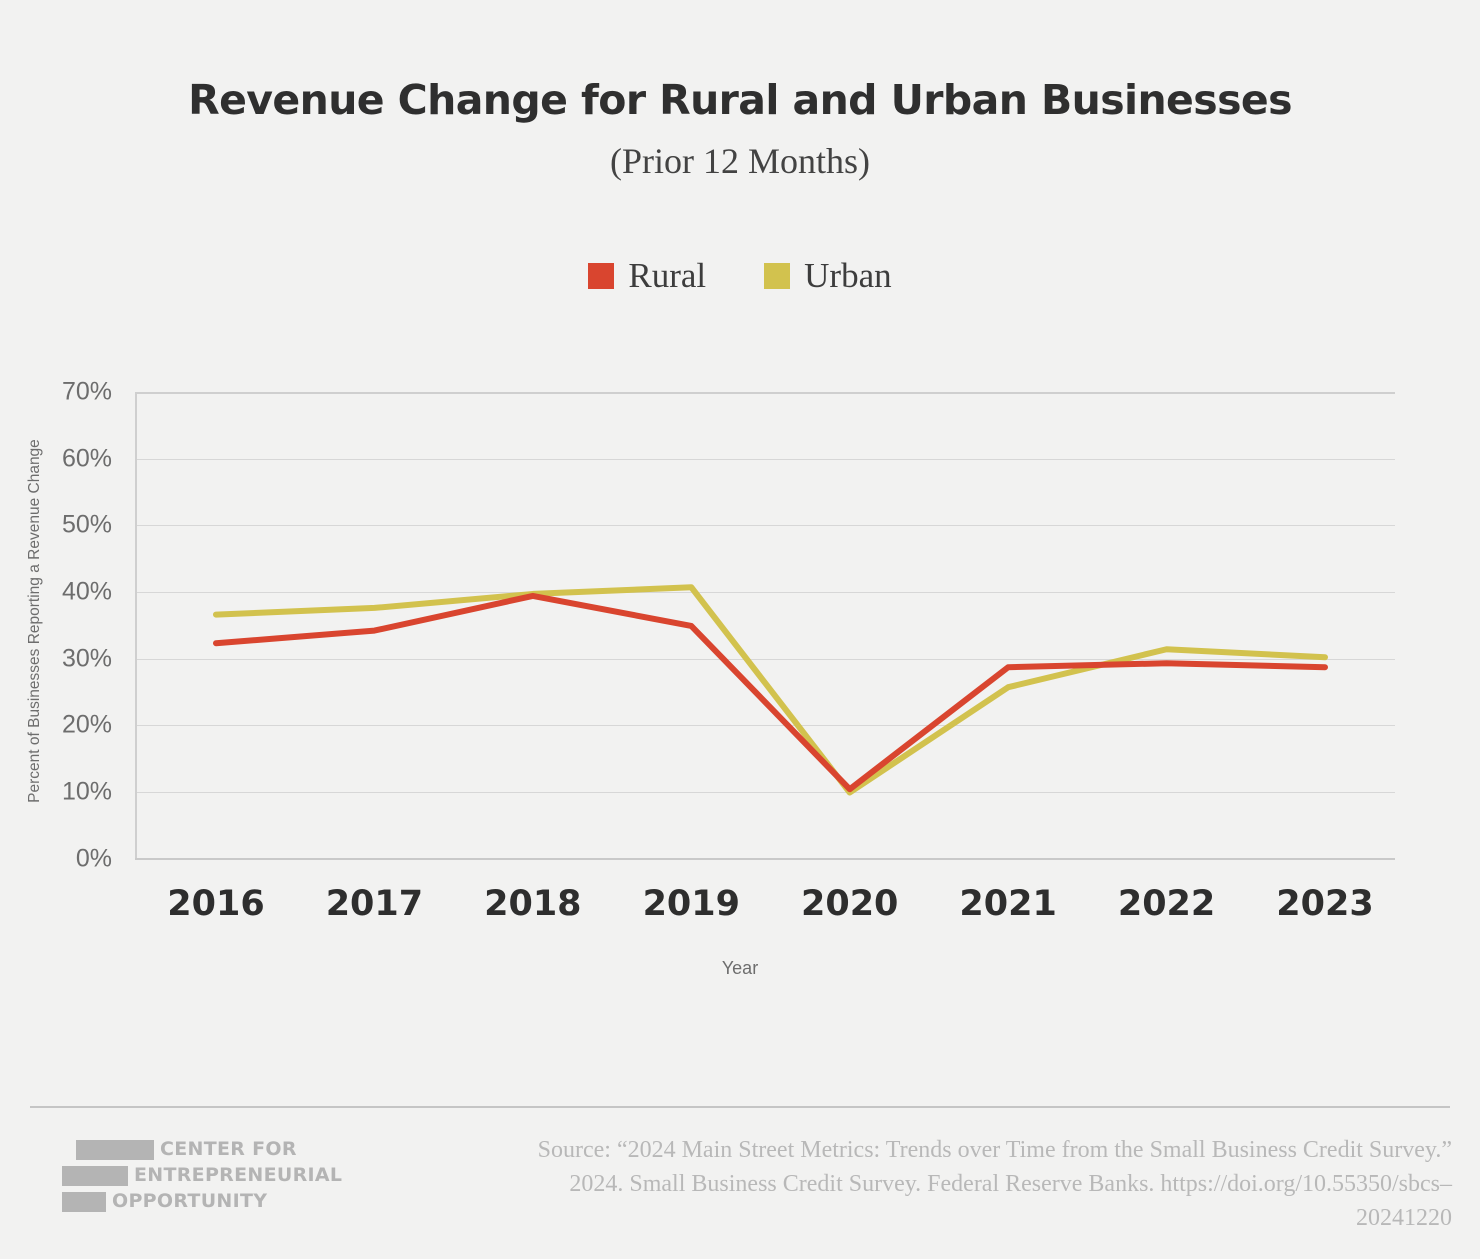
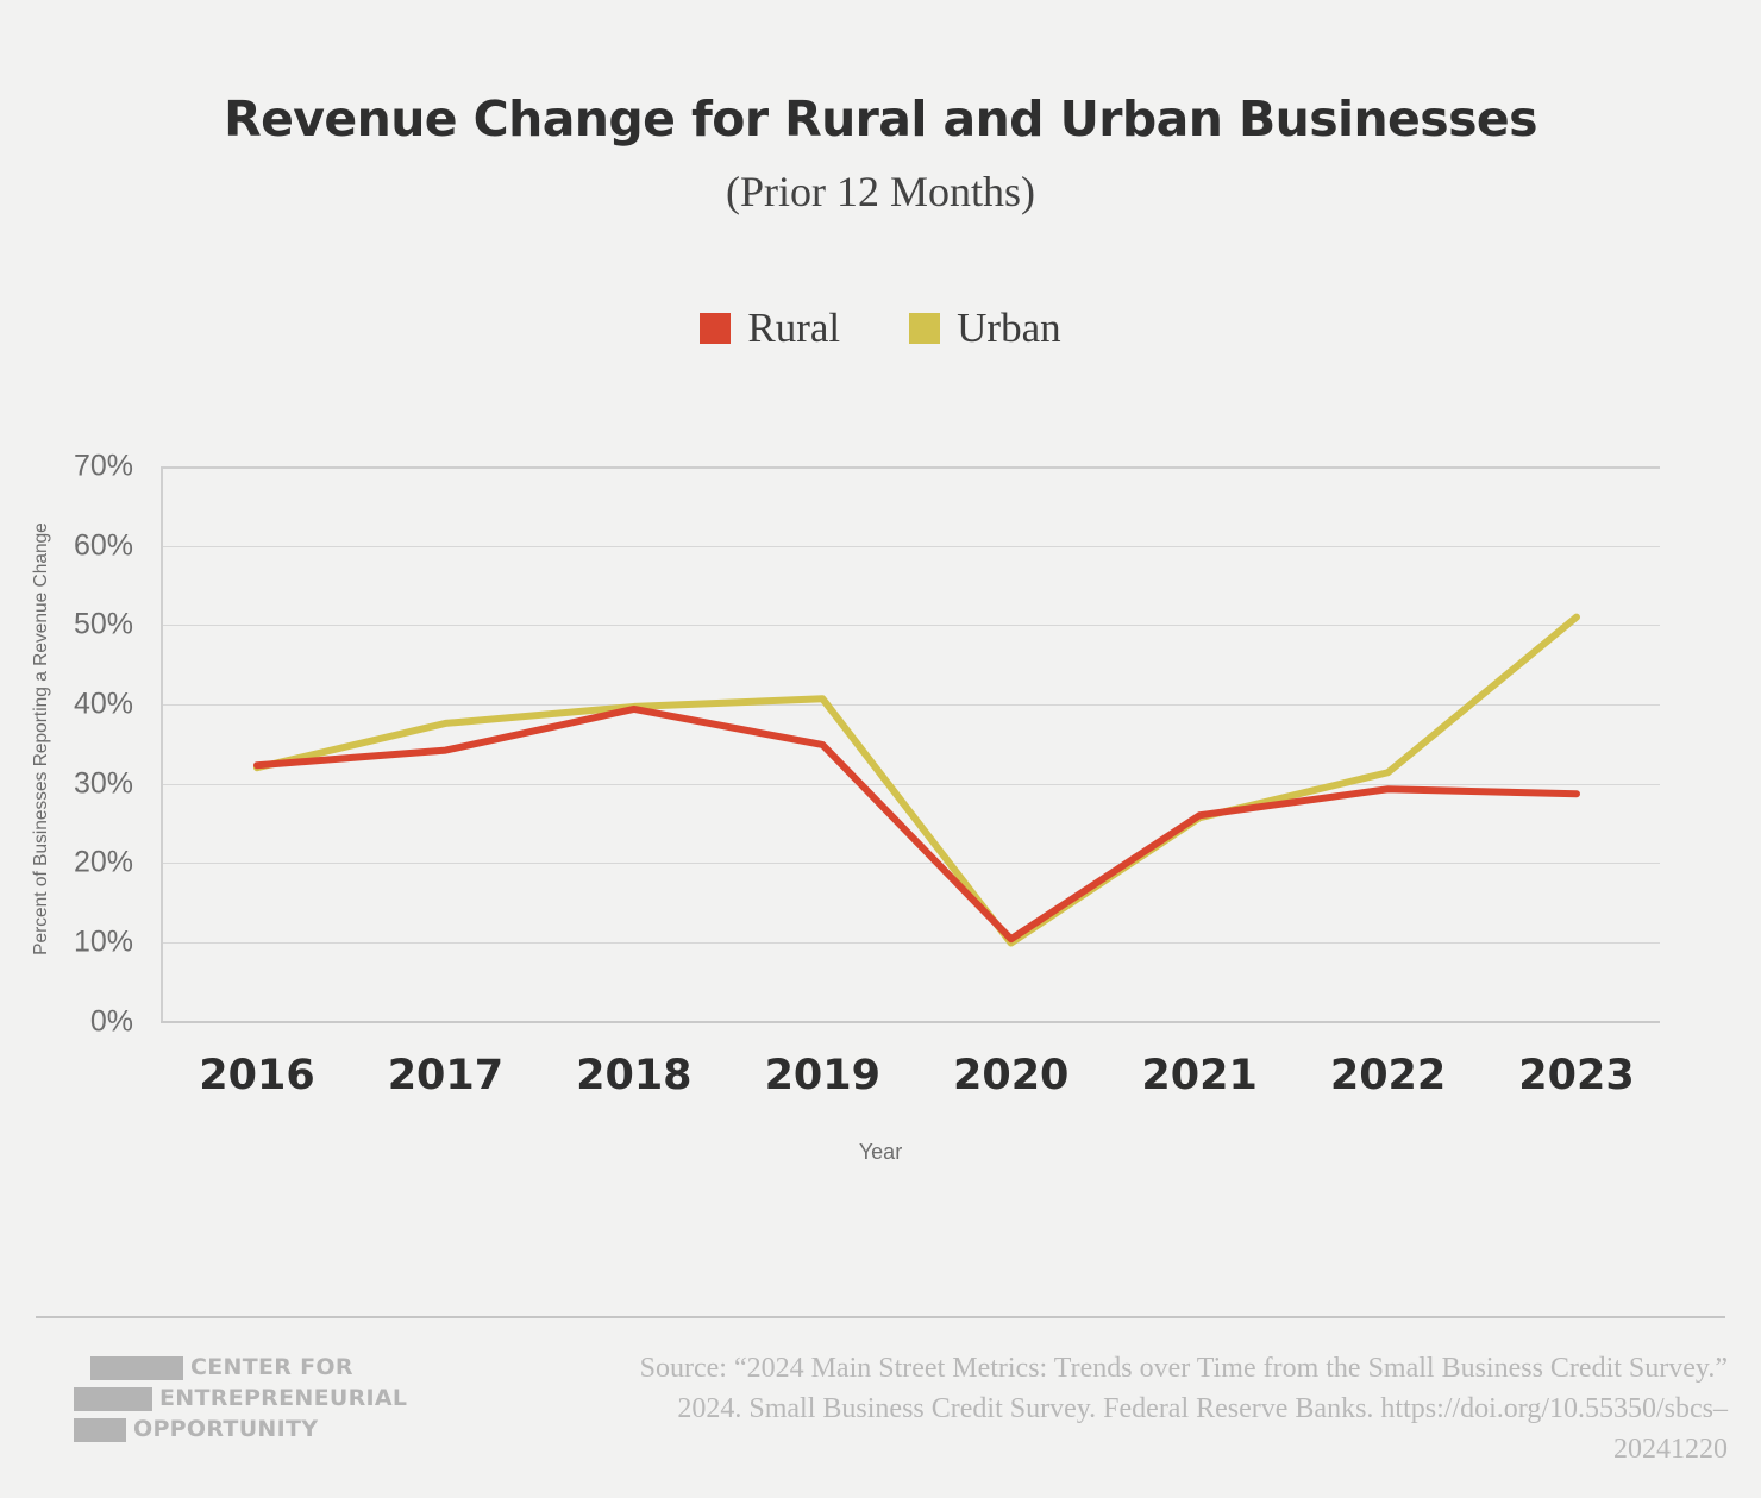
Urban/2016: 37% -> 32%
Rural/2021: 29% -> 26%
Urban/2023: 30% -> 51%
